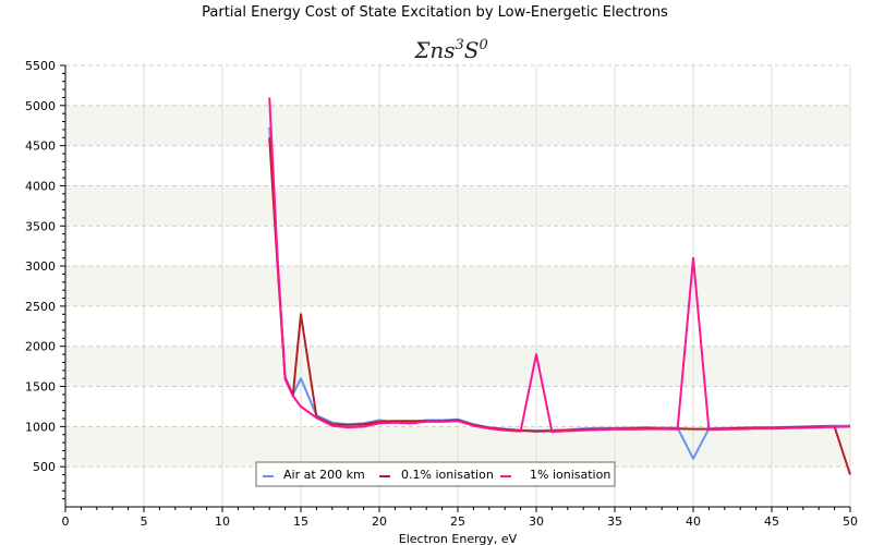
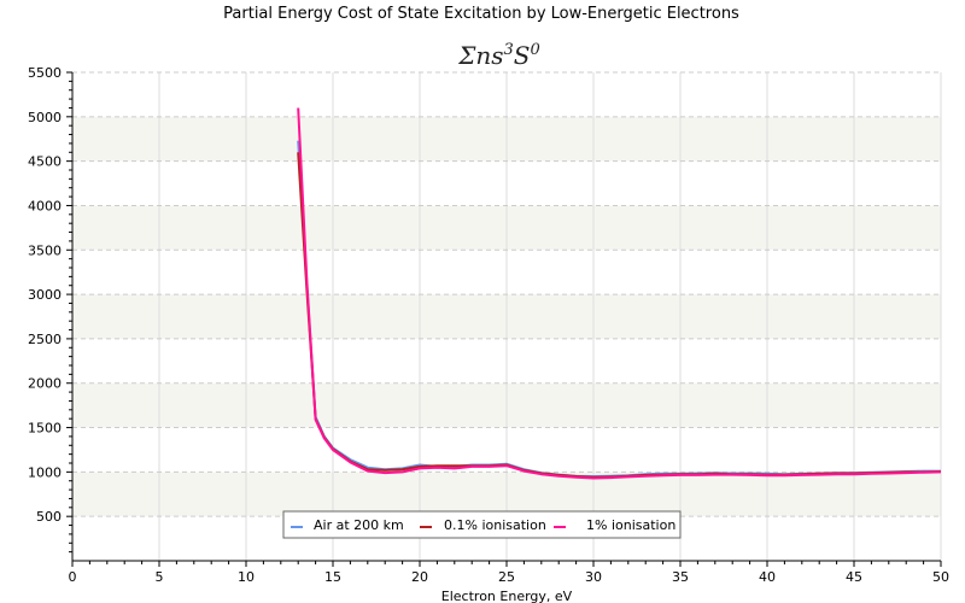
Air at 200 km/15: 1600 -> 1300
0.1% ionisation/15: 2400 -> 1300
1% ionisation/30: 1900 -> 900
Air at 200 km/40: 600 -> 1000
1% ionisation/40: 3100 -> 1000
0.1% ionisation/50: 400 -> 1000
